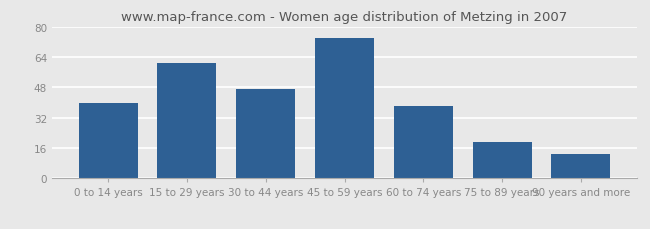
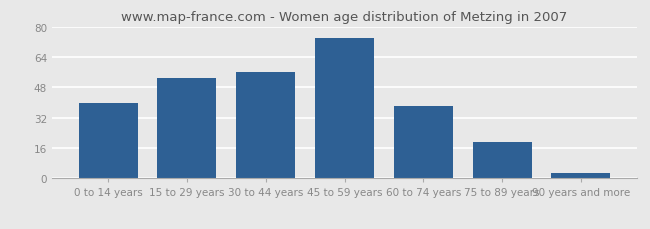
15 to 29 years: 61 -> 53
30 to 44 years: 47 -> 56
90 years and more: 13 -> 3
